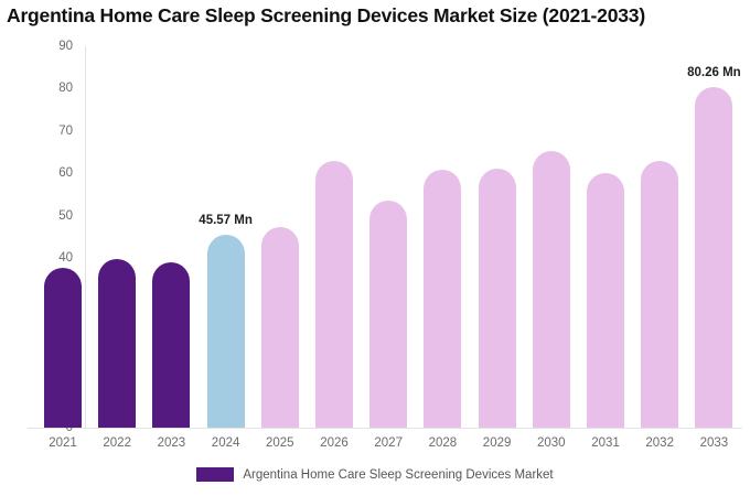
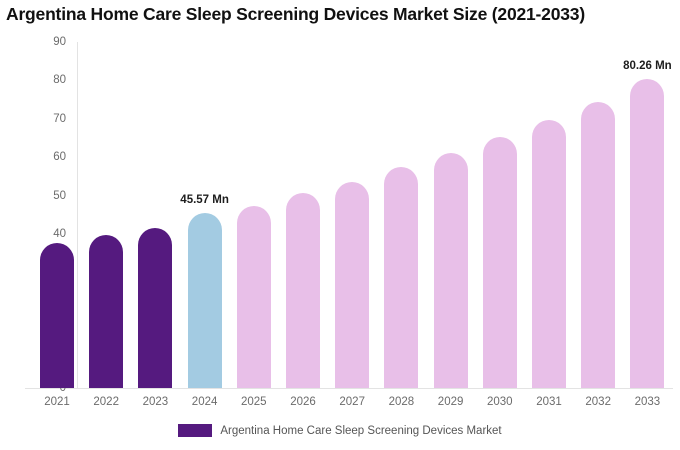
2023: 39 -> 42
2026: 63 -> 51
2028: 61 -> 58
2031: 60 -> 70
2032: 63 -> 74
